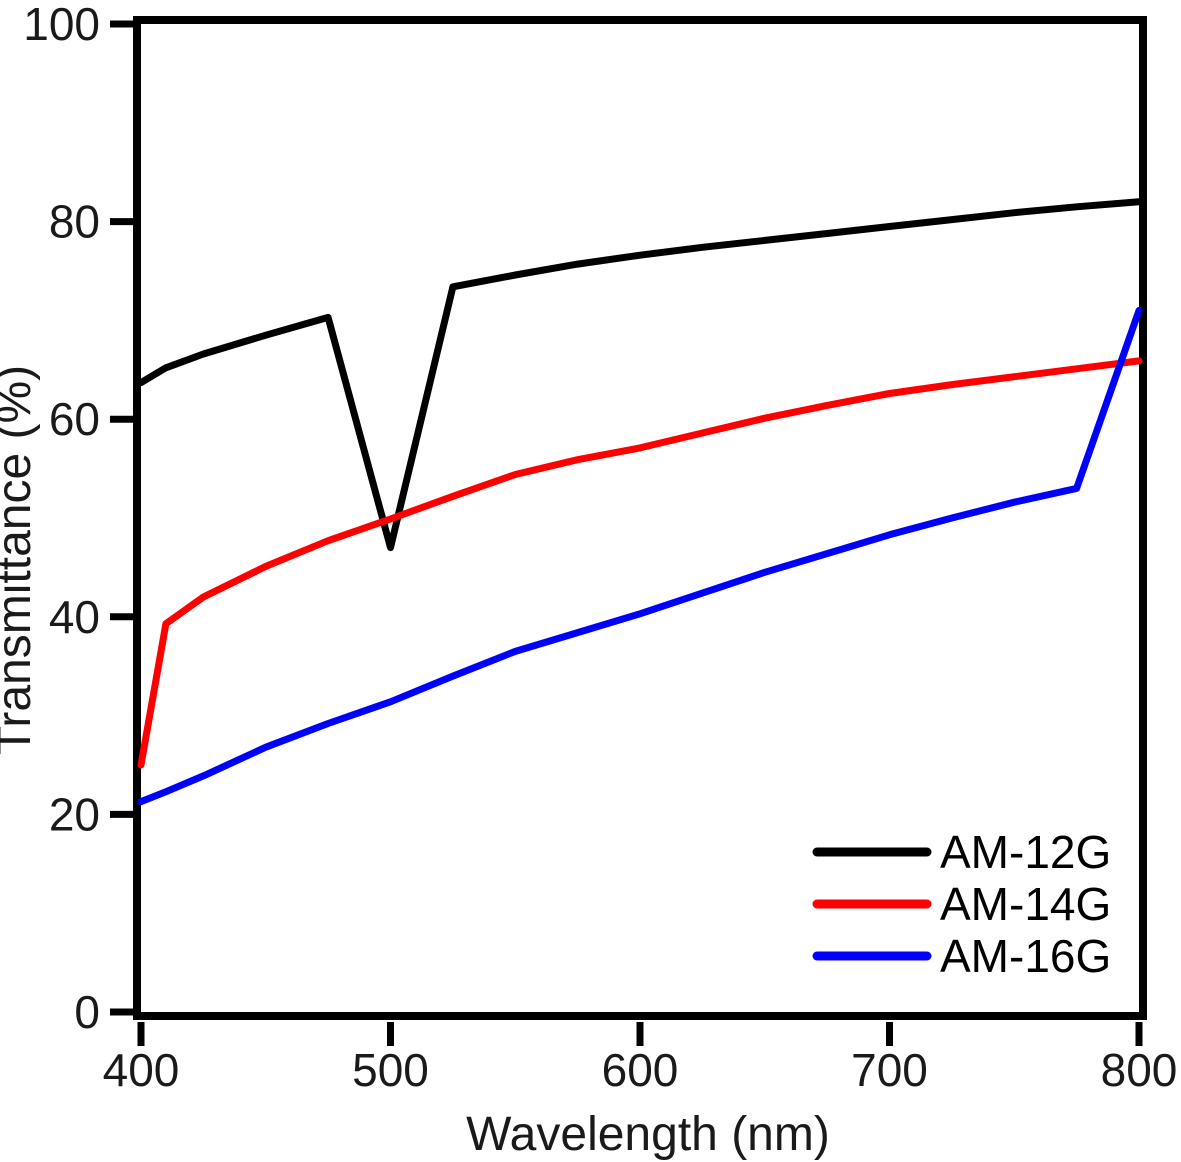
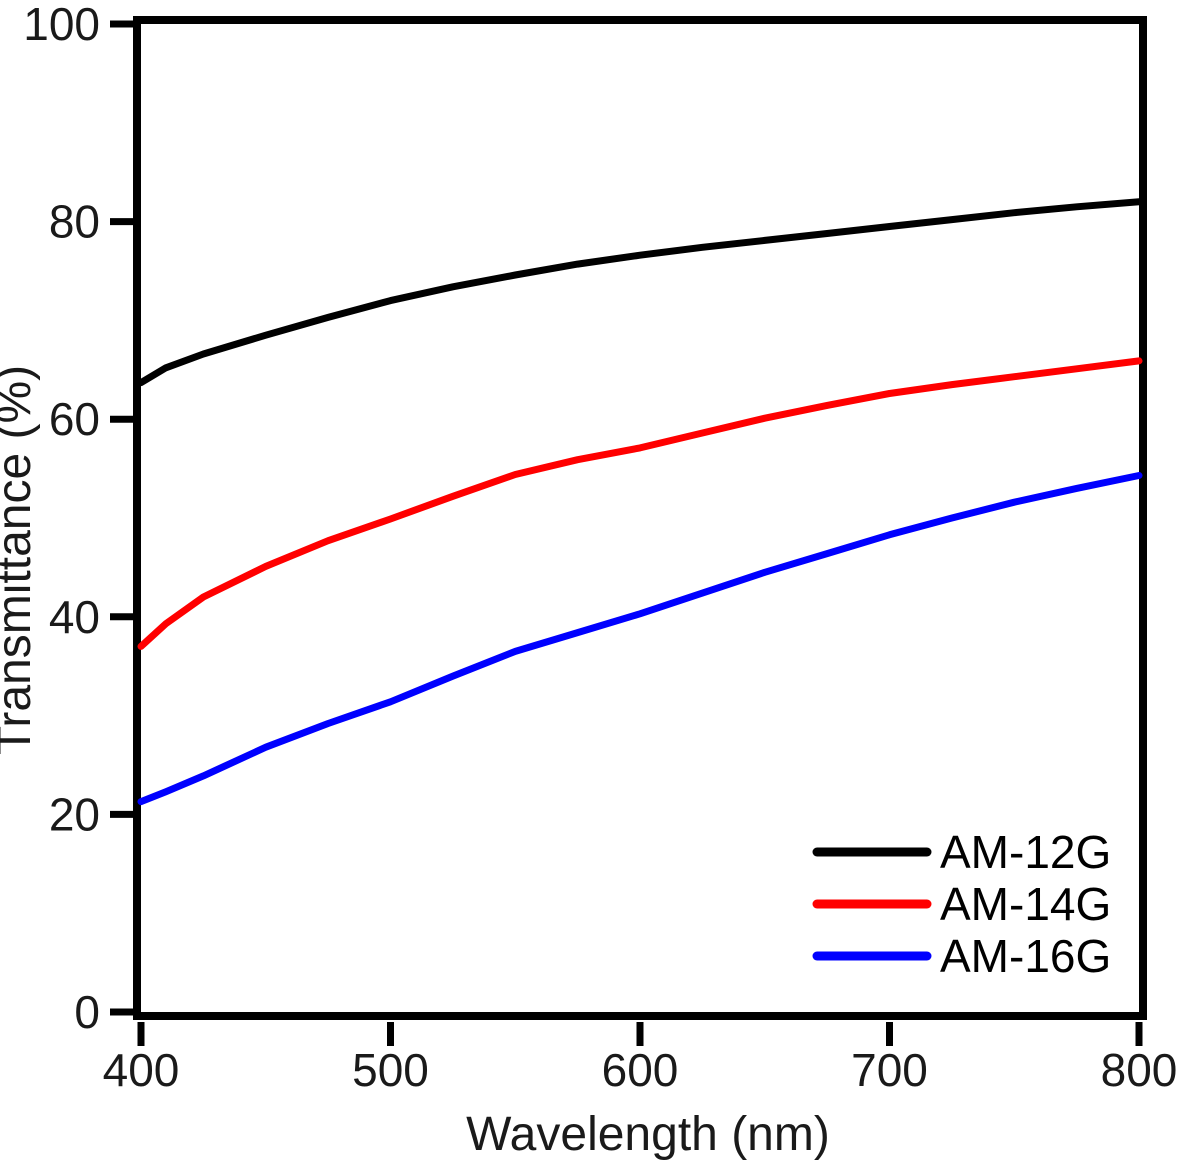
AM-14G/400: 25 -> 37
AM-12G/500: 47 -> 72
AM-16G/800: 71 -> 54
